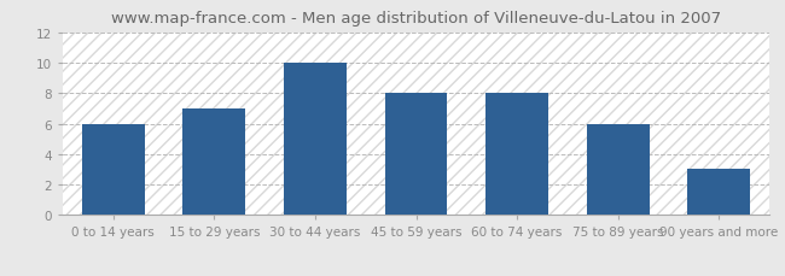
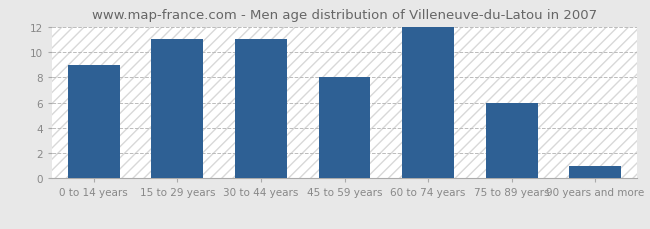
0 to 14 years: 6 -> 9
15 to 29 years: 7 -> 11
30 to 44 years: 10 -> 11
60 to 74 years: 8 -> 12
90 years and more: 3 -> 1
